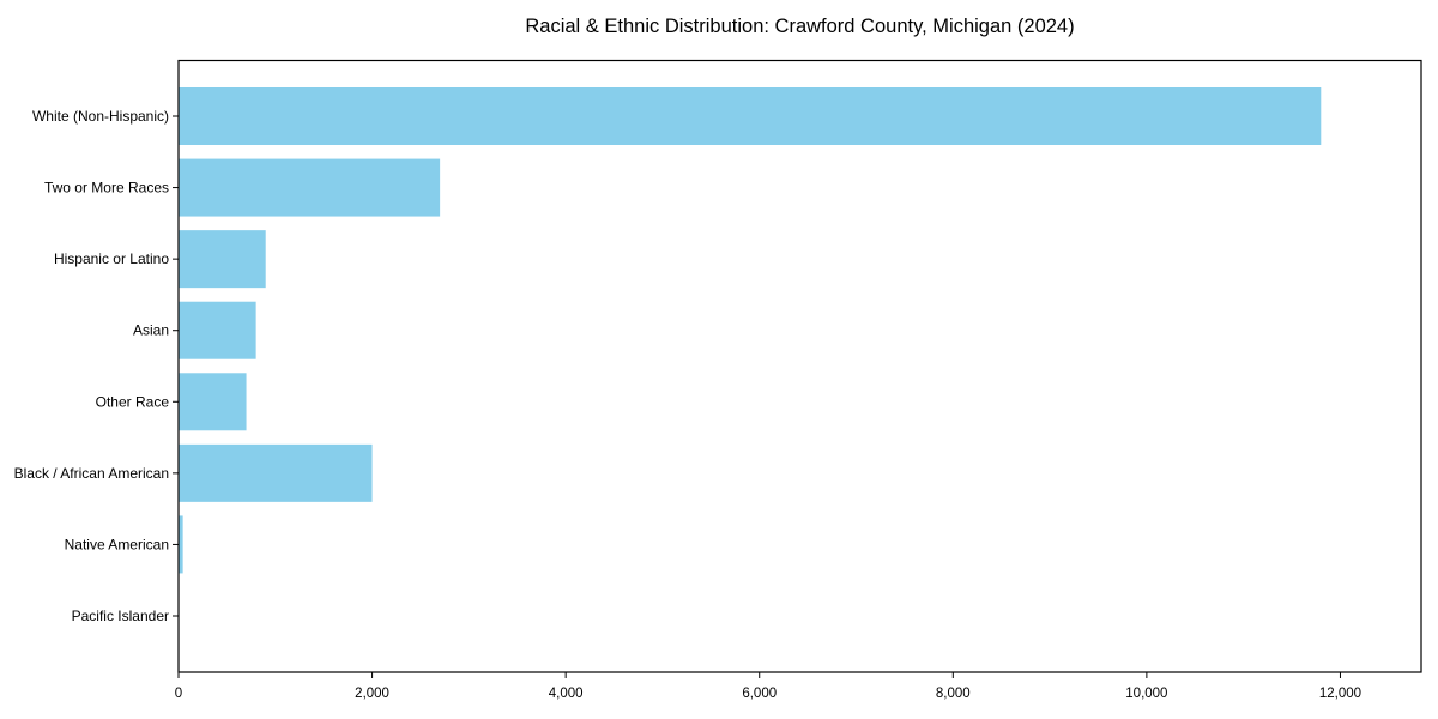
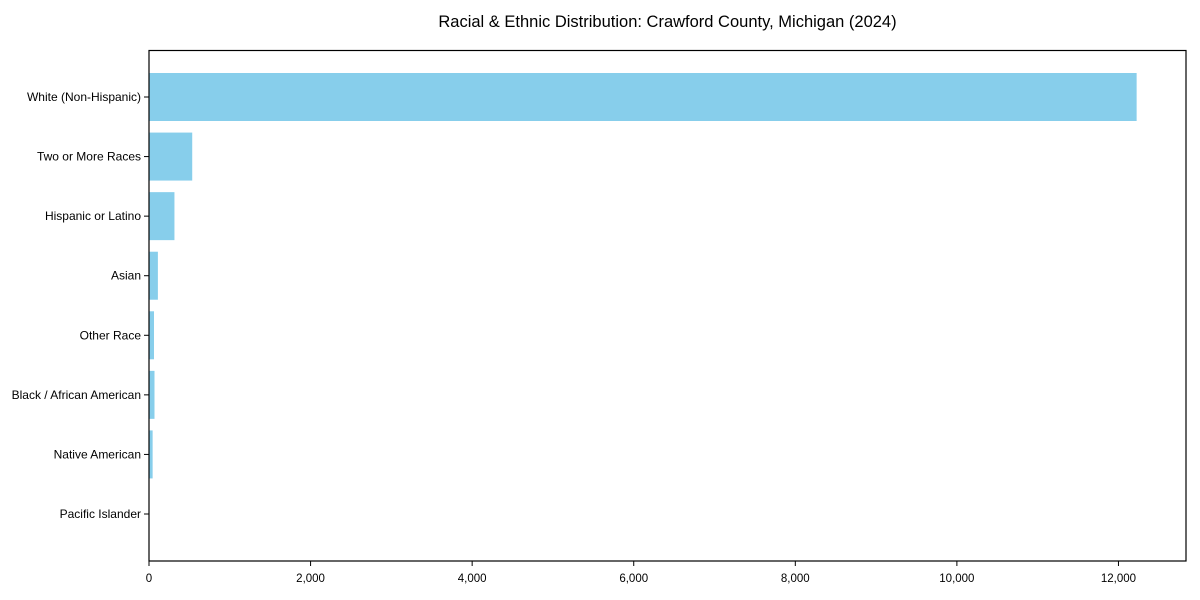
White (Non-Hispanic): 11800 -> 12200
Two or More Races: 2700 -> 500
Hispanic or Latino: 900 -> 300
Asian: 800 -> 100
Other Race: 700 -> 100
Black / African American: 2000 -> 100
